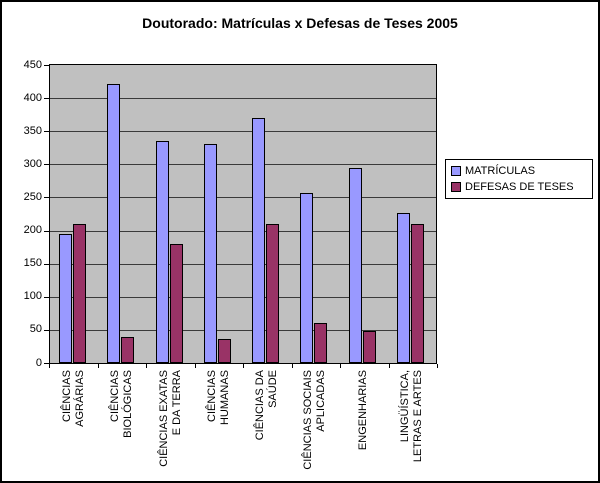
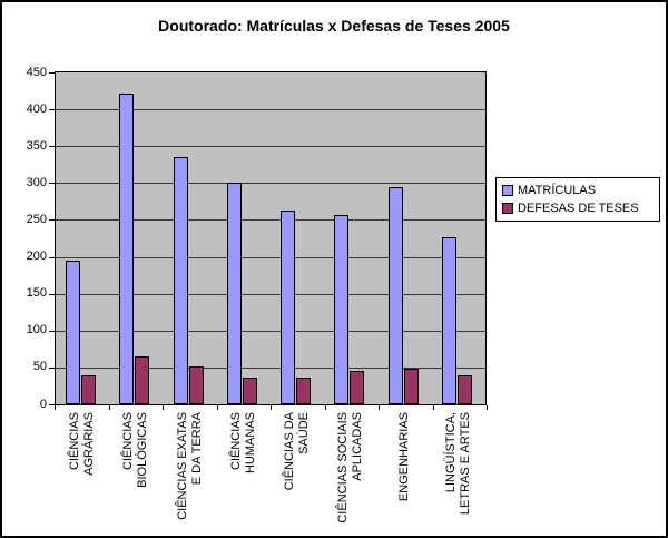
DEFESAS DE TESES/CIÊNCIAS AGRÁRIAS: 210 -> 40
DEFESAS DE TESES/CIÊNCIAS BIOLÓGICAS: 40 -> 60
DEFESAS DE TESES/CIÊNCIAS EXATAS E DA TERRA: 180 -> 50
MATRÍCULAS/CIÊNCIAS HUMANAS: 330 -> 300
MATRÍCULAS/CIÊNCIAS DA SAÚDE: 370 -> 260
DEFESAS DE TESES/CIÊNCIAS DA SAÚDE: 210 -> 40
DEFESAS DE TESES/CIÊNCIAS SOCIAIS APLICADAS: 60 -> 40
DEFESAS DE TESES/LINGÜÍSTICA, LETRAS E ARTES: 210 -> 40
